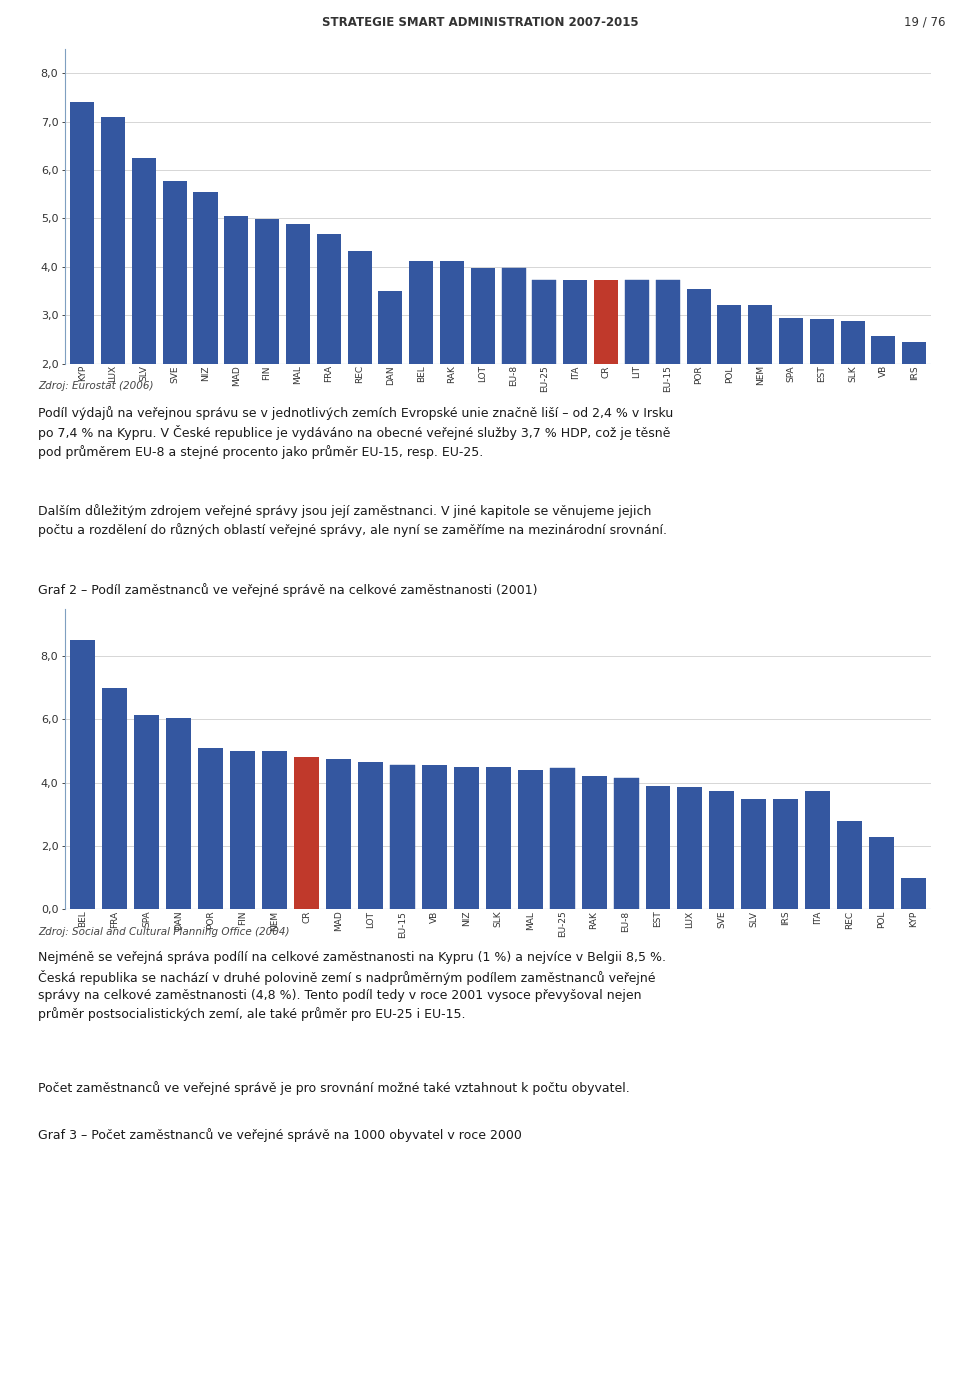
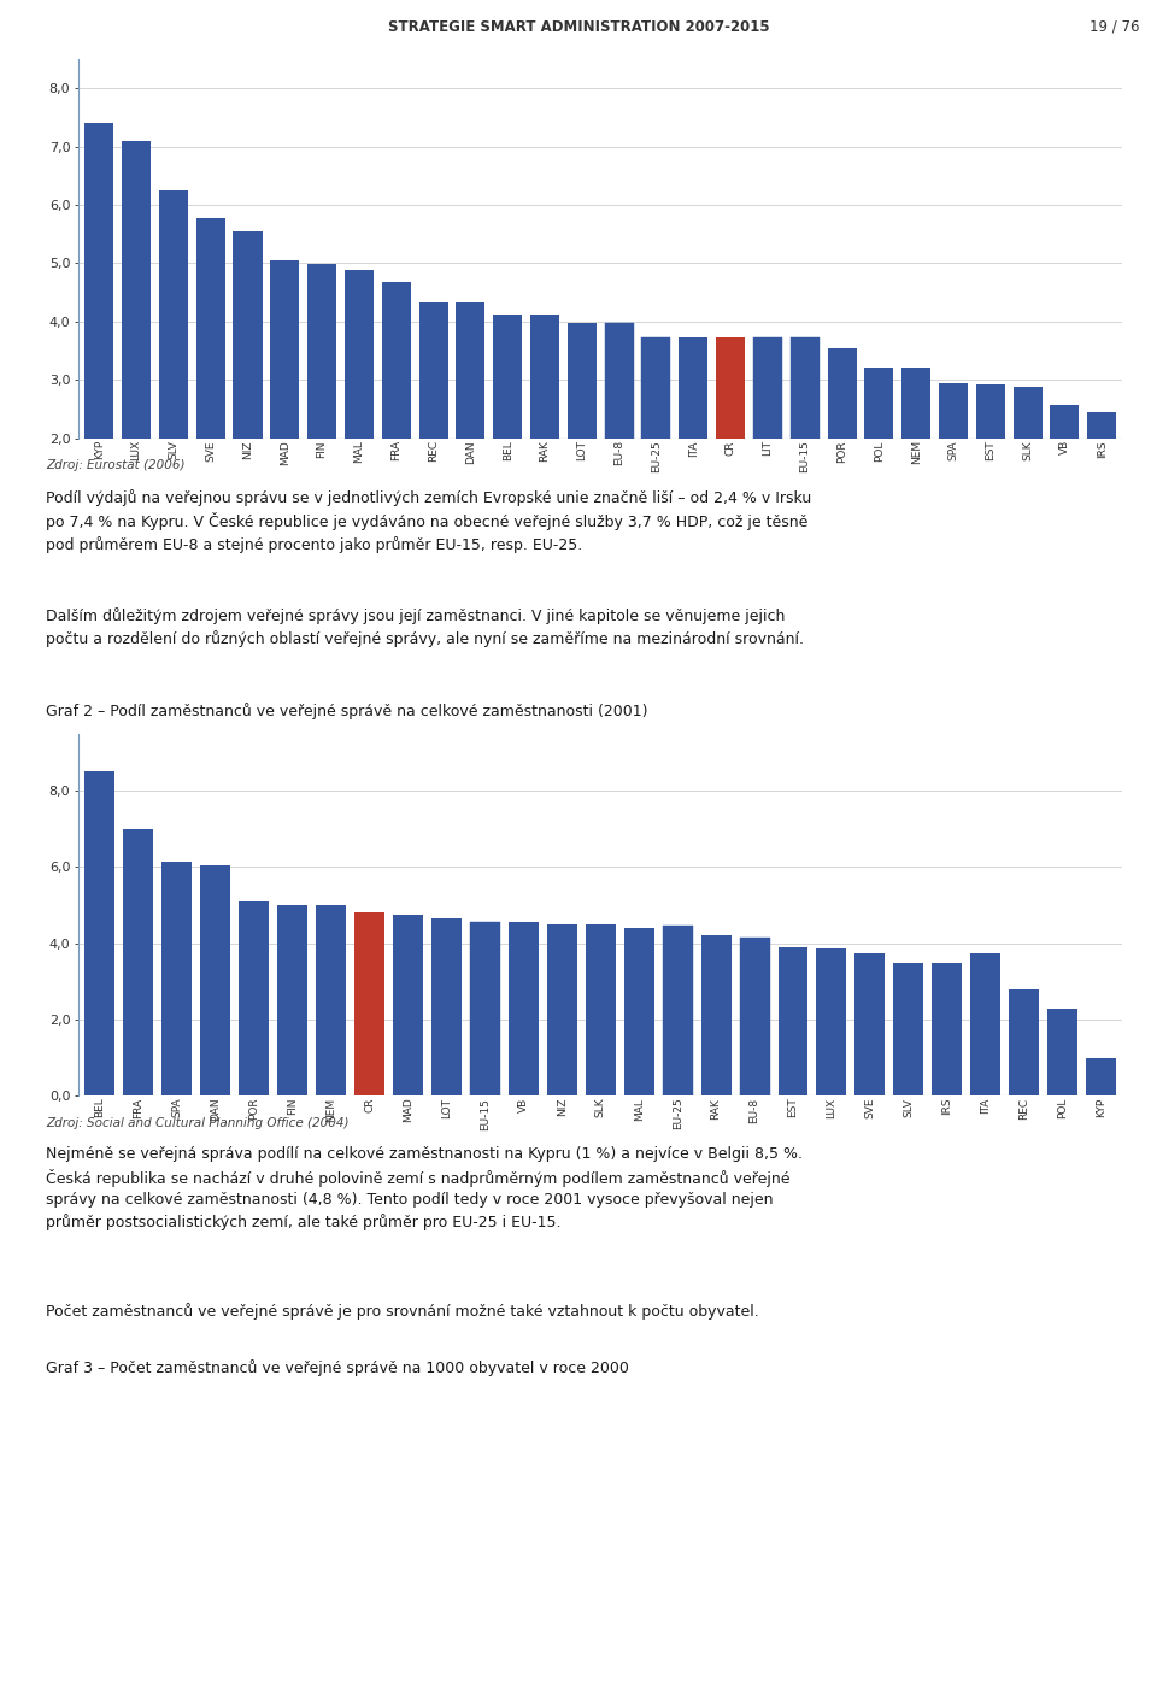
DAN: 3,50 -> 4,32
